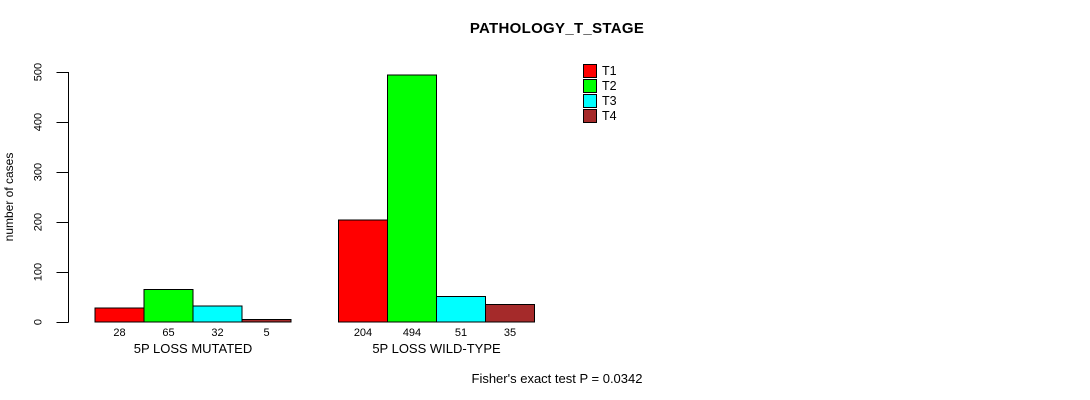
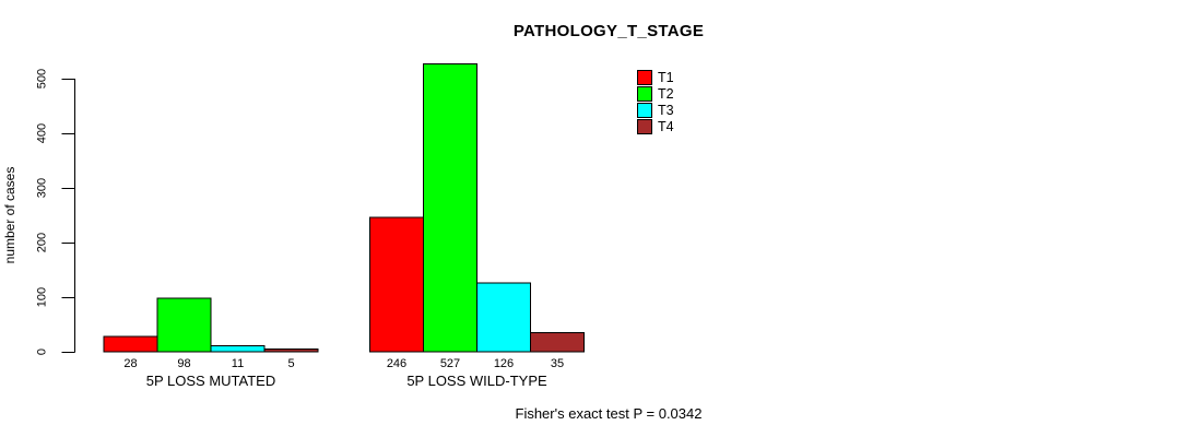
T2/5P LOSS MUTATED: 65 -> 98
T3/5P LOSS MUTATED: 32 -> 11
T1/5P LOSS WILD-TYPE: 204 -> 246
T2/5P LOSS WILD-TYPE: 494 -> 527
T3/5P LOSS WILD-TYPE: 51 -> 126
